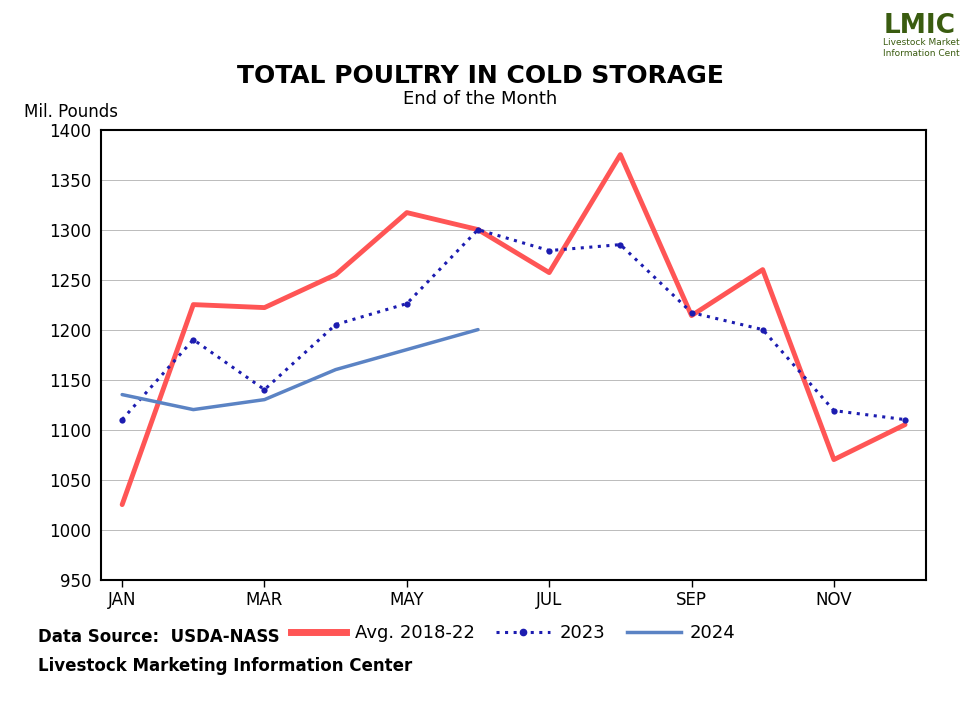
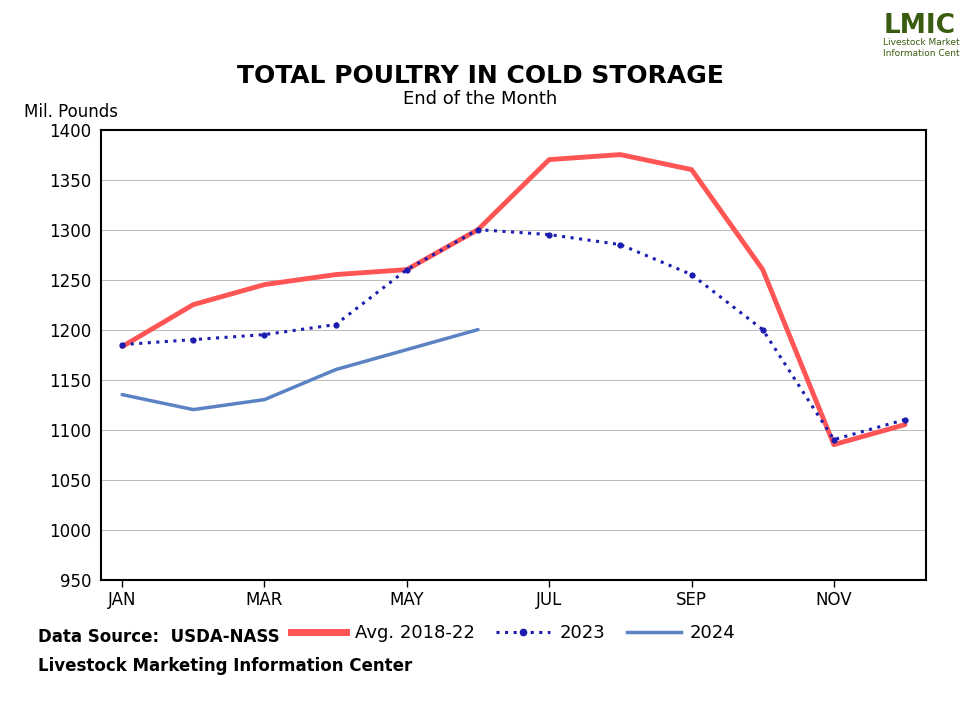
Avg. 2018-22/JAN: 1025 -> 1183
2023/JAN: 1110 -> 1185
Avg. 2018-22/MAR: 1222 -> 1245
2023/MAR: 1140 -> 1195
Avg. 2018-22/MAY: 1317 -> 1260
2023/MAY: 1226 -> 1260
Avg. 2018-22/JUL: 1257 -> 1370
2023/JUL: 1279 -> 1295
Avg. 2018-22/SEP: 1214 -> 1360
2023/SEP: 1217 -> 1255
Avg. 2018-22/NOV: 1070 -> 1085
2023/NOV: 1119 -> 1090
